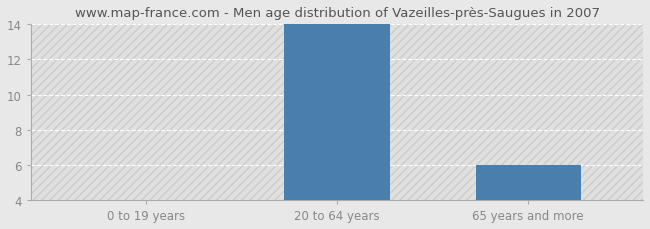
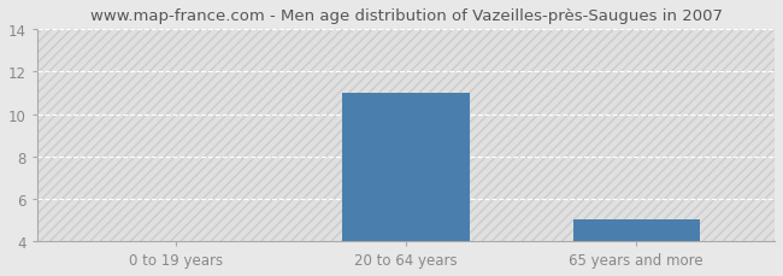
20 to 64 years: 14 -> 11
65 years and more: 6 -> 5
